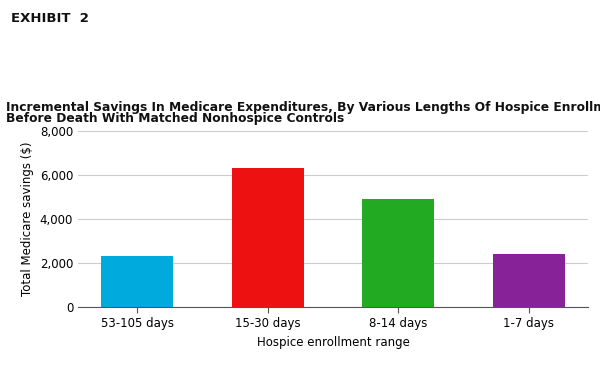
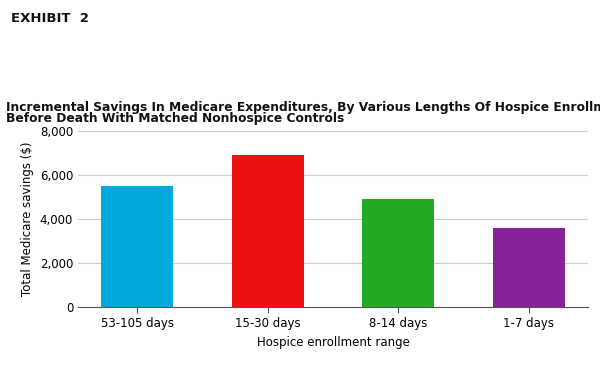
53-105 days: 2,300 -> 5,500
15-30 days: 6,300 -> 6,900
1-7 days: 2,400 -> 3,600
